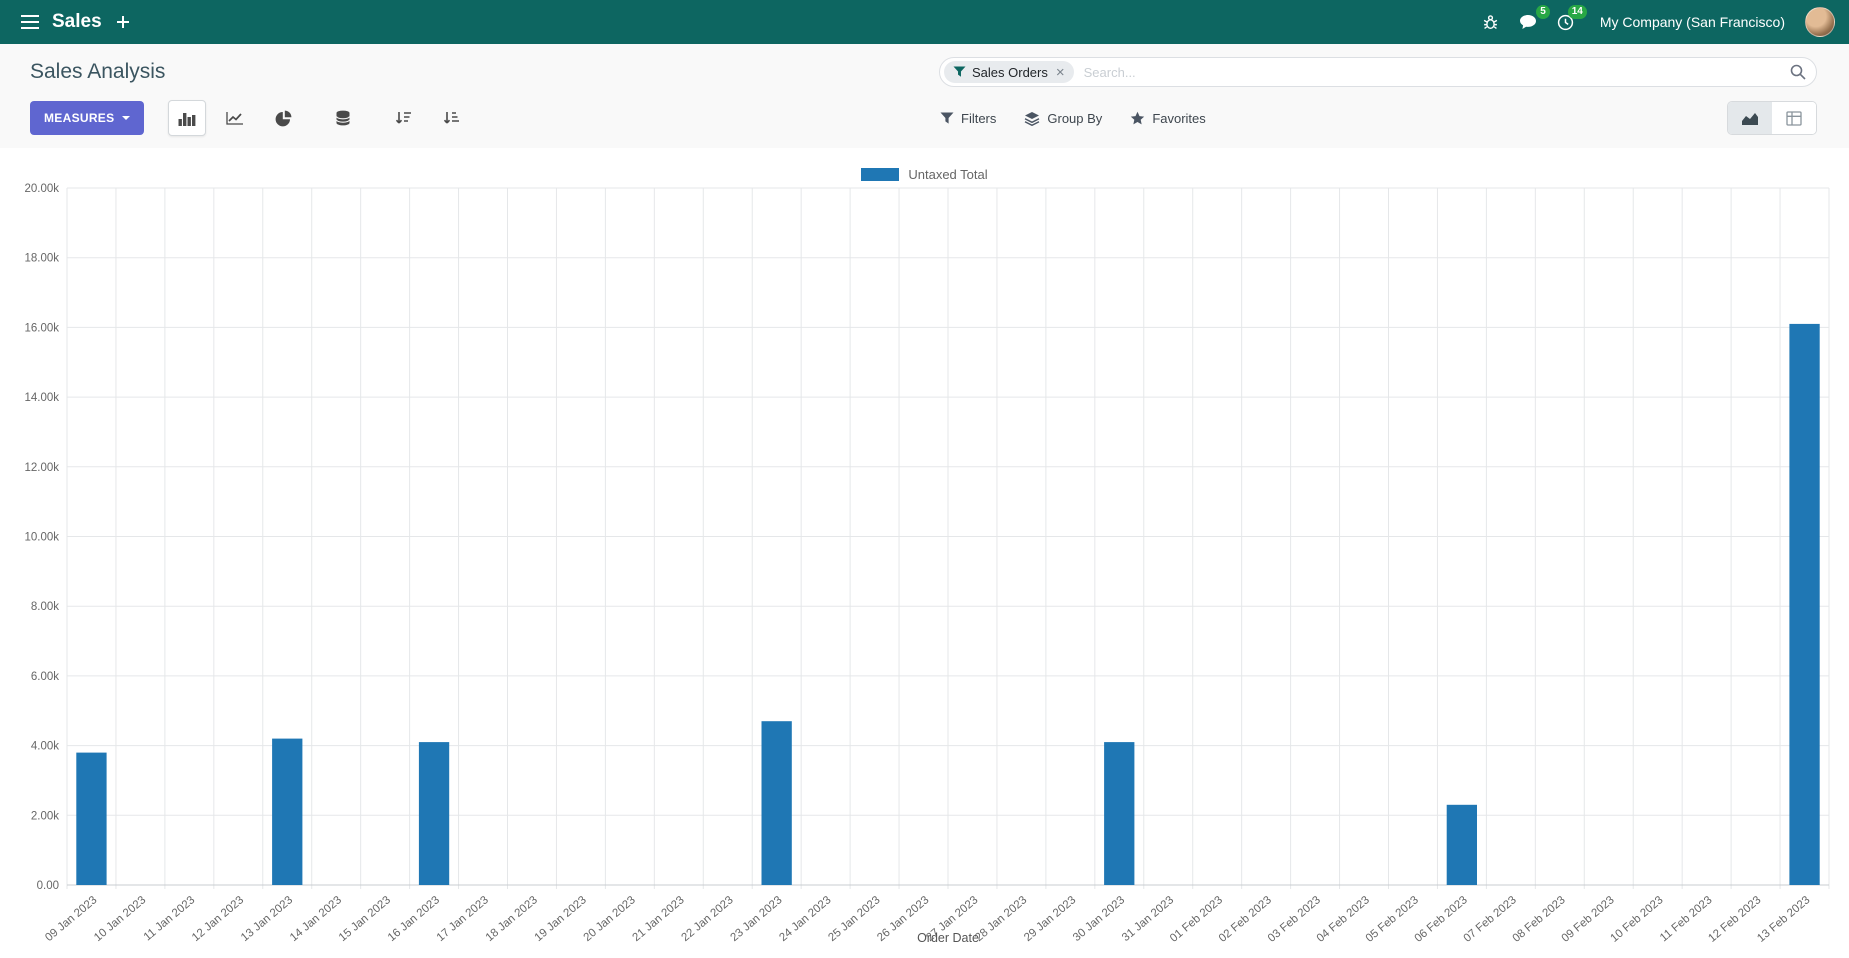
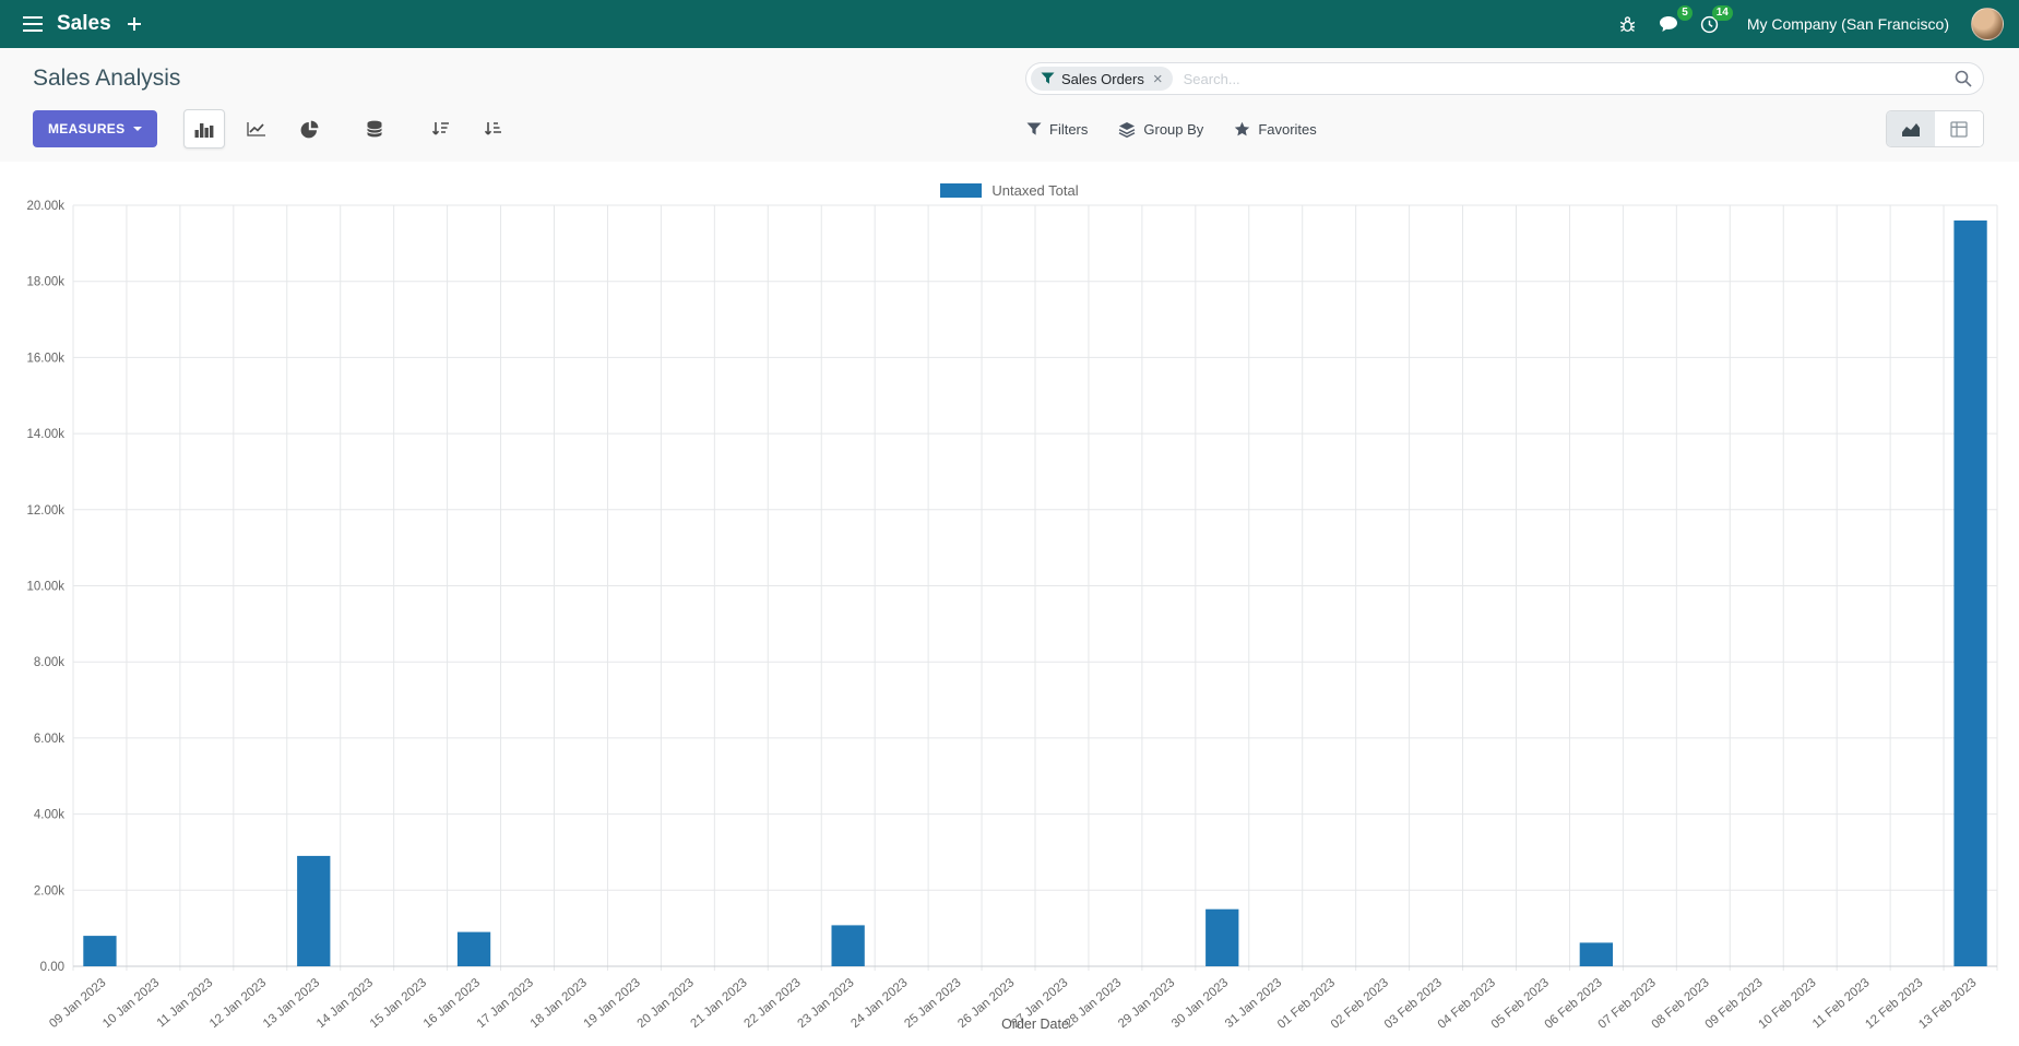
09 Jan 2023: 3.8k -> 0.8k
13 Jan 2023: 4.2k -> 2.9k
16 Jan 2023: 4.1k -> 0.9k
23 Jan 2023: 4.7k -> 1.1k
30 Jan 2023: 4.1k -> 1.5k
06 Feb 2023: 2.3k -> 0.6k
13 Feb 2023: 16.1k -> 19.6k
